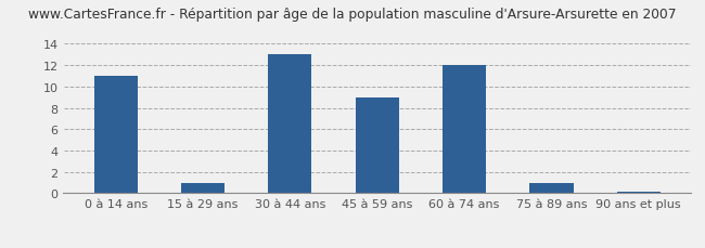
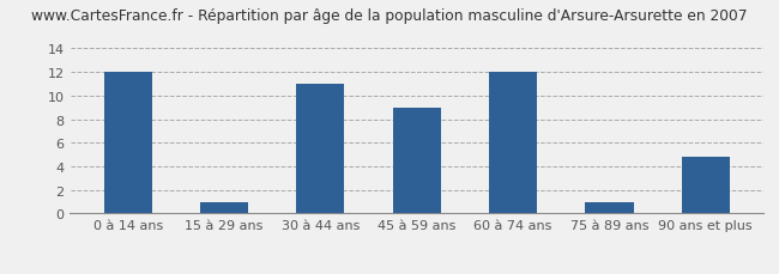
0 à 14 ans: 11.0 -> 12.0
30 à 44 ans: 13.0 -> 11.0
90 ans et plus: 0.1 -> 4.8
